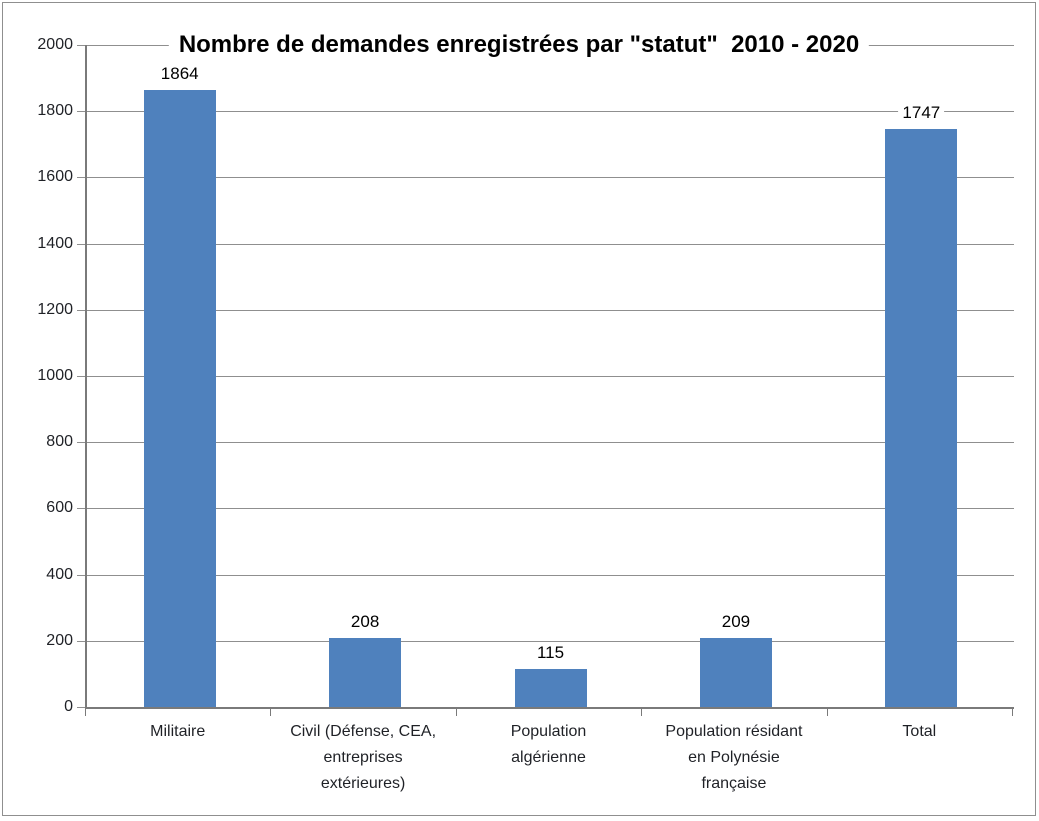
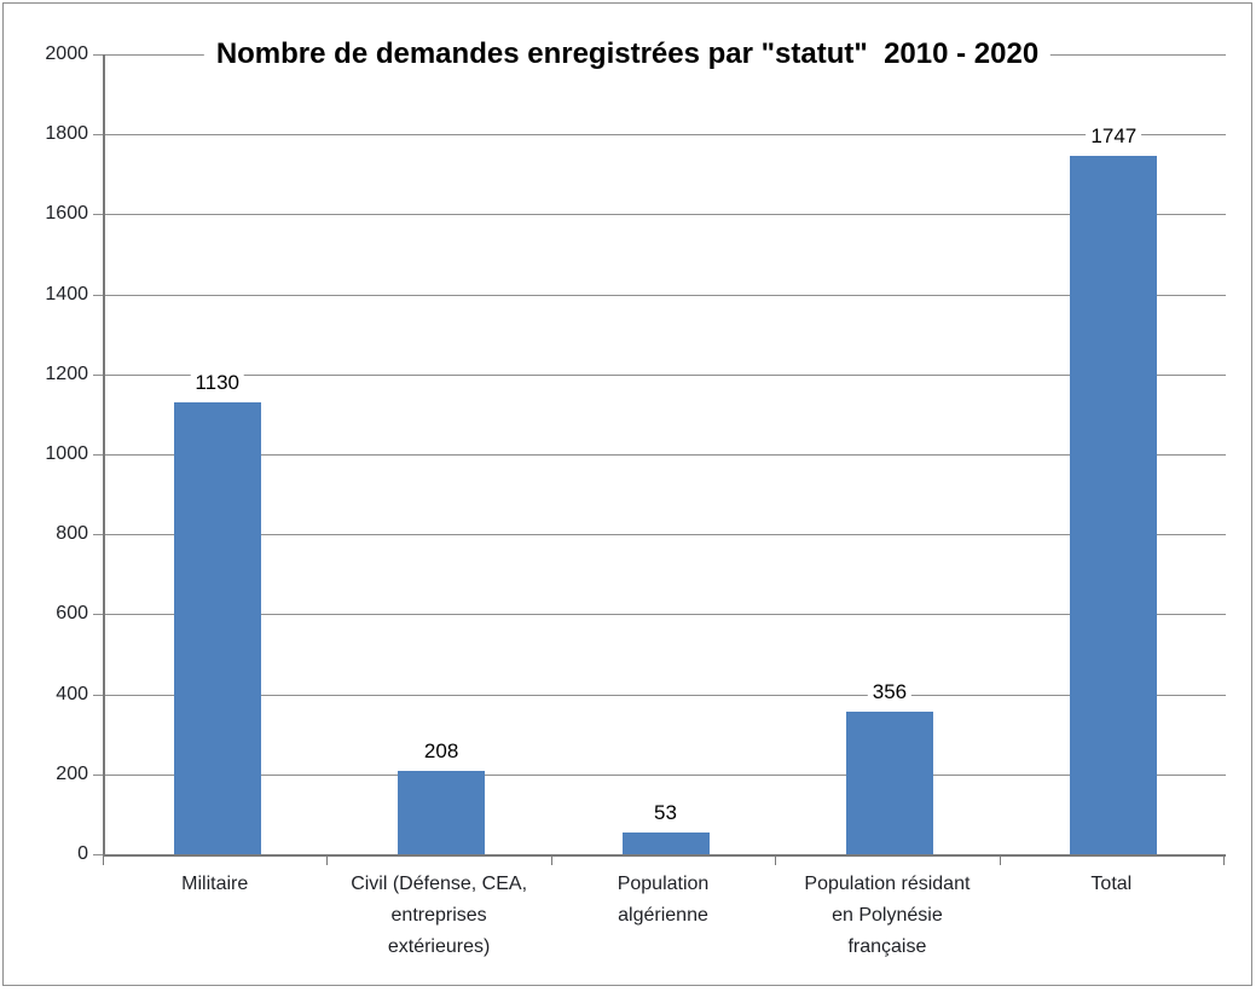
Militaire: 1864 -> 1130
Population algérienne: 115 -> 53
Population résidant en Polynésie française: 209 -> 356
